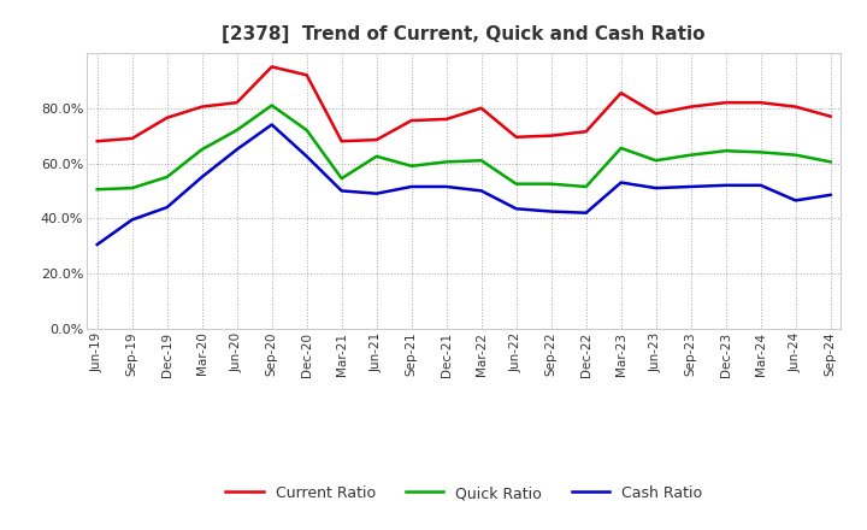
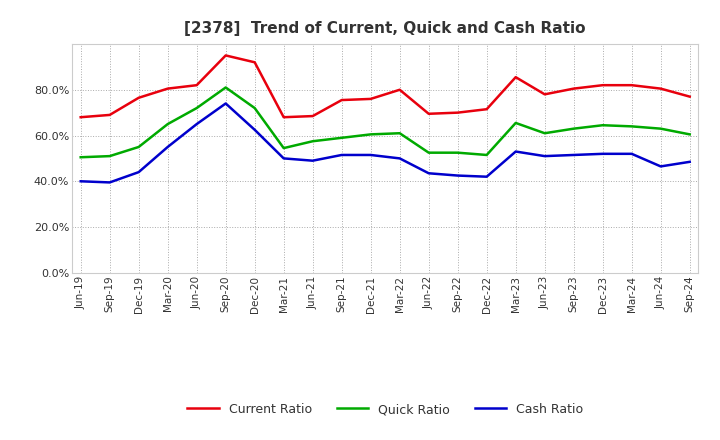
Cash Ratio/Jun-19: 30.5% -> 40.0%
Quick Ratio/Jun-21: 62.5% -> 57.5%
